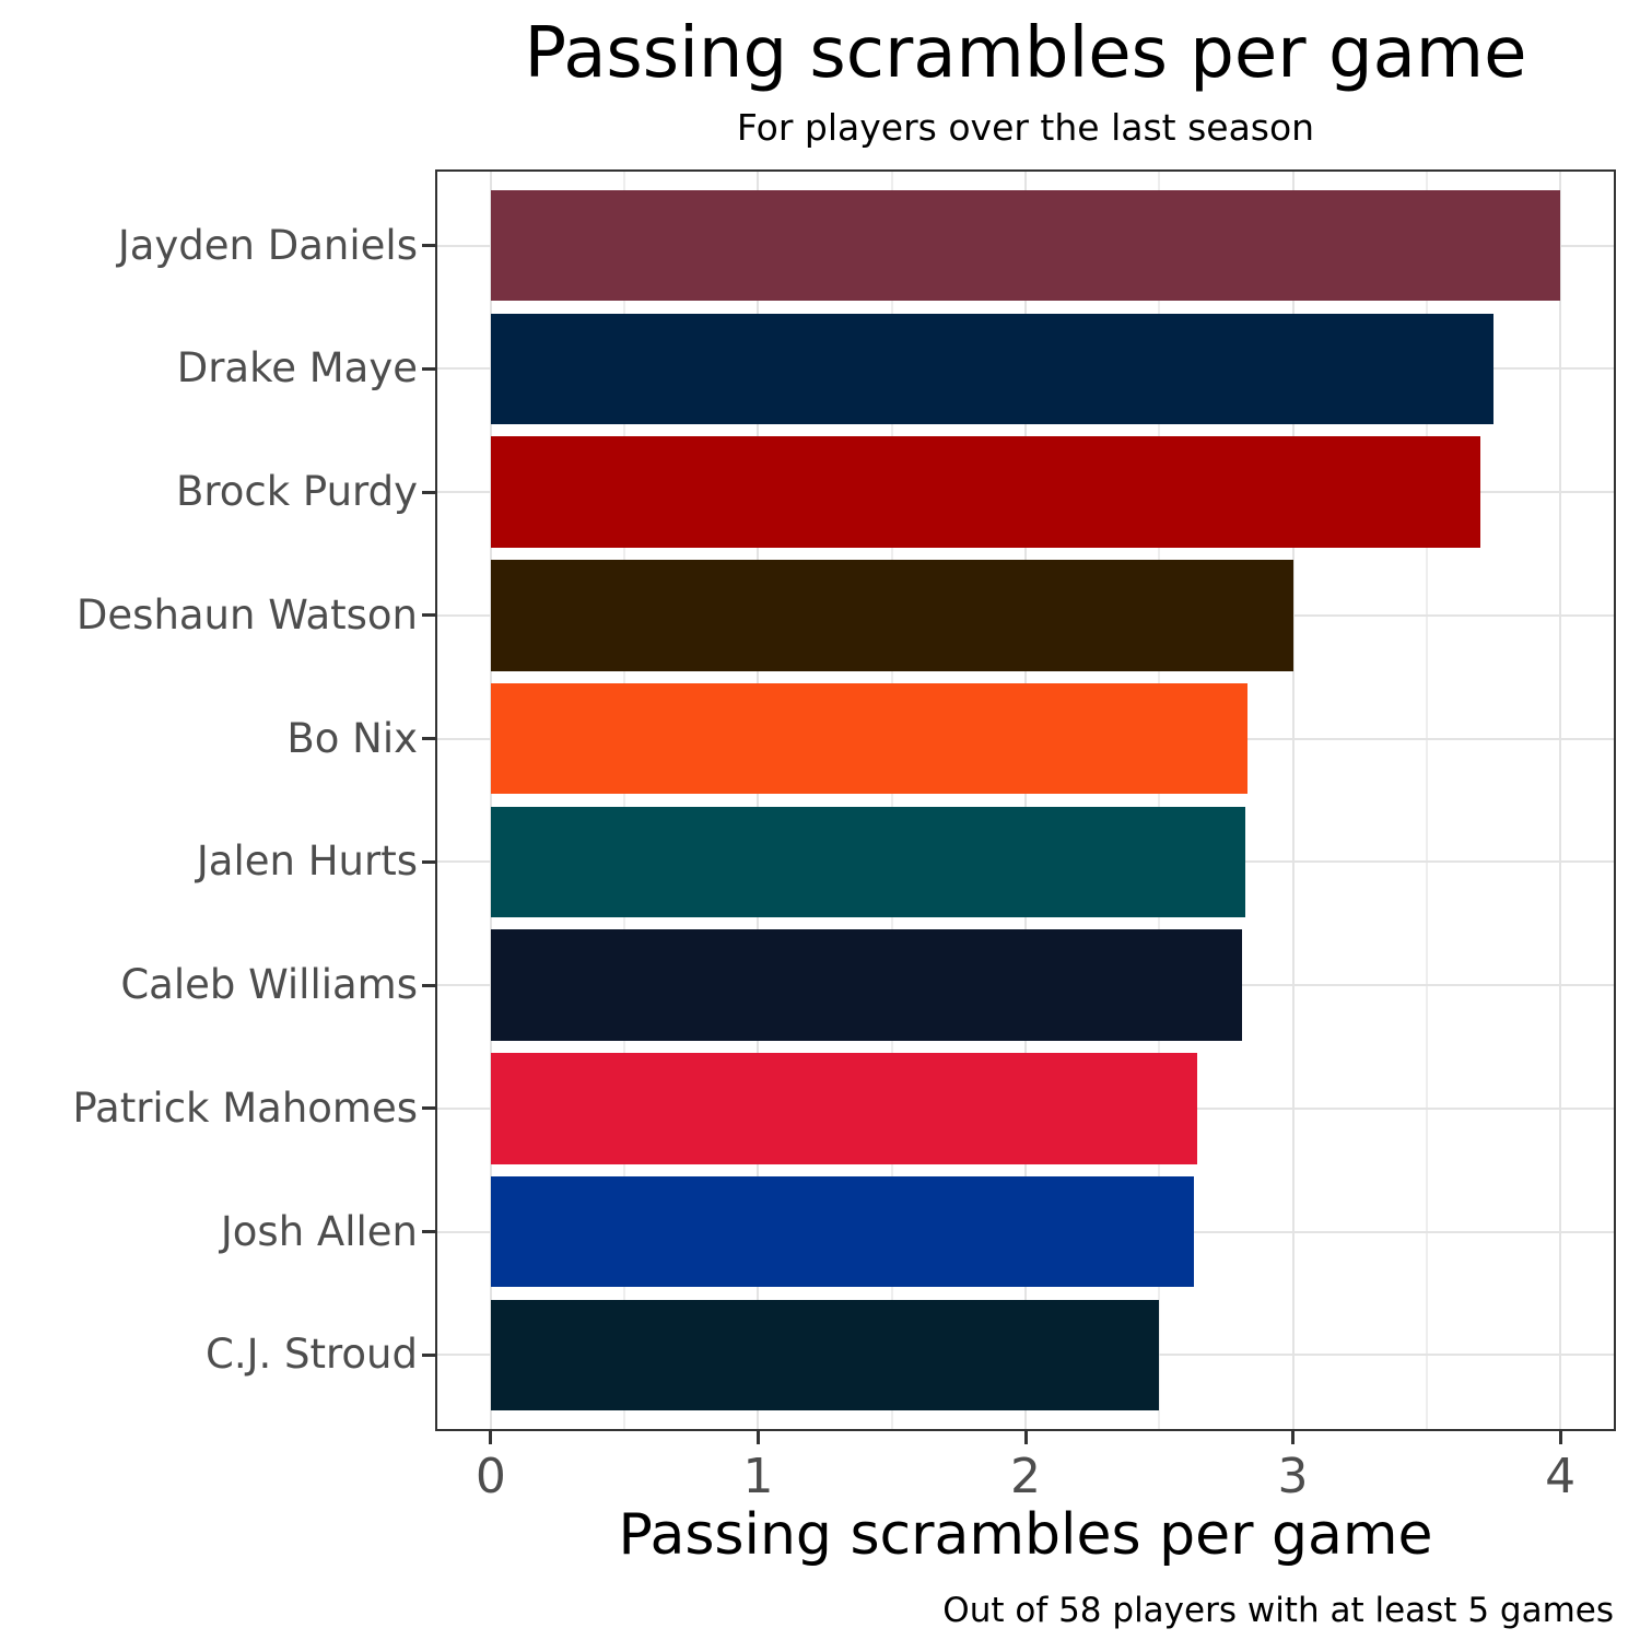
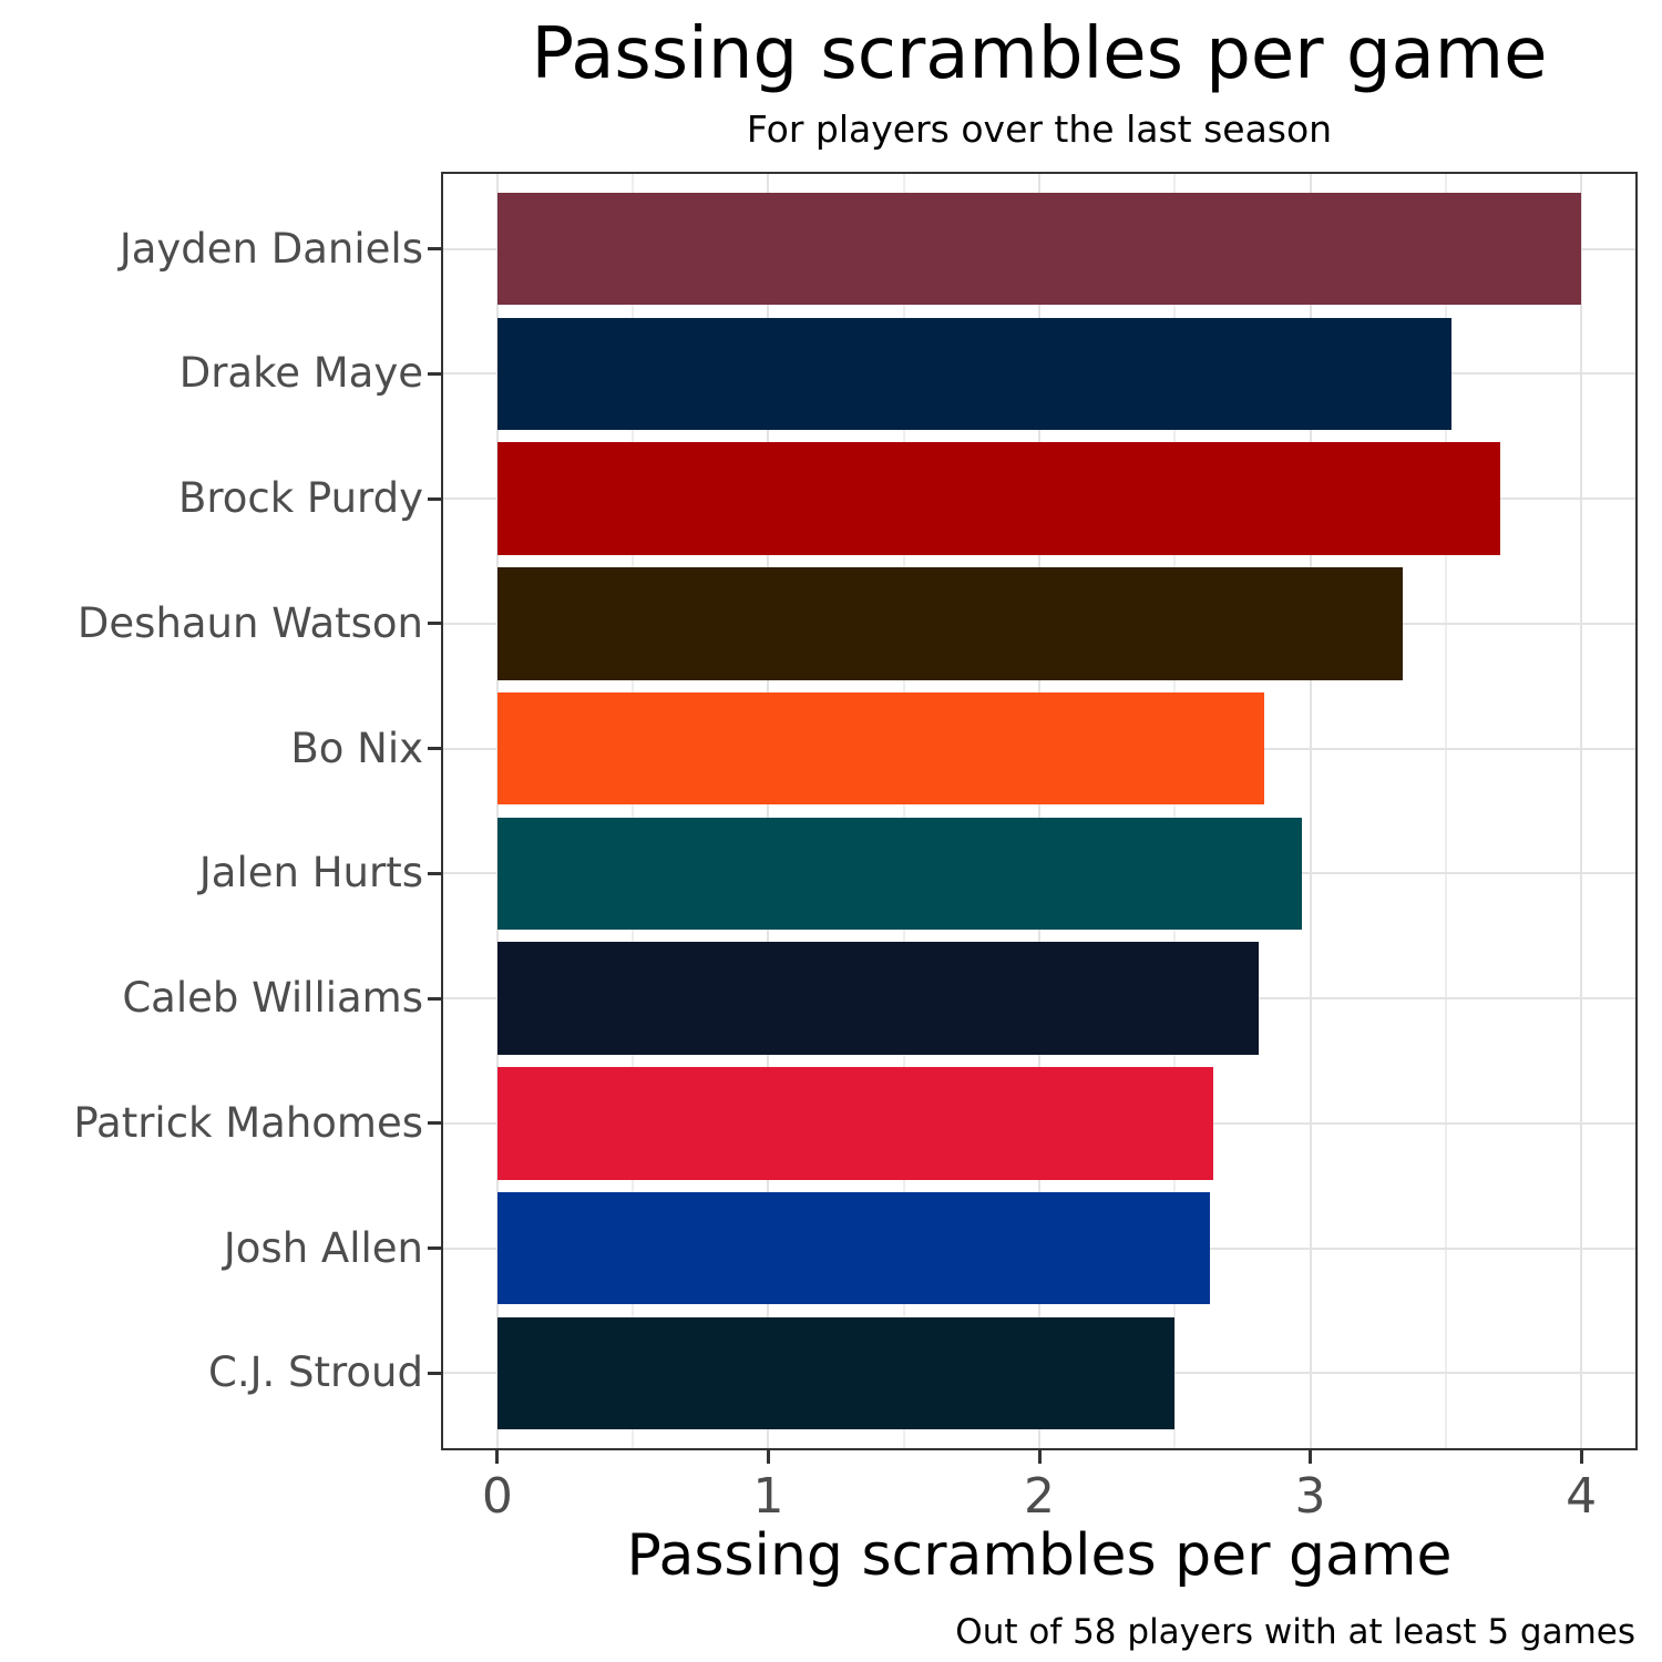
Drake Maye: 3.75 -> 3.52
Deshaun Watson: 3.00 -> 3.34
Jalen Hurts: 2.82 -> 2.97
